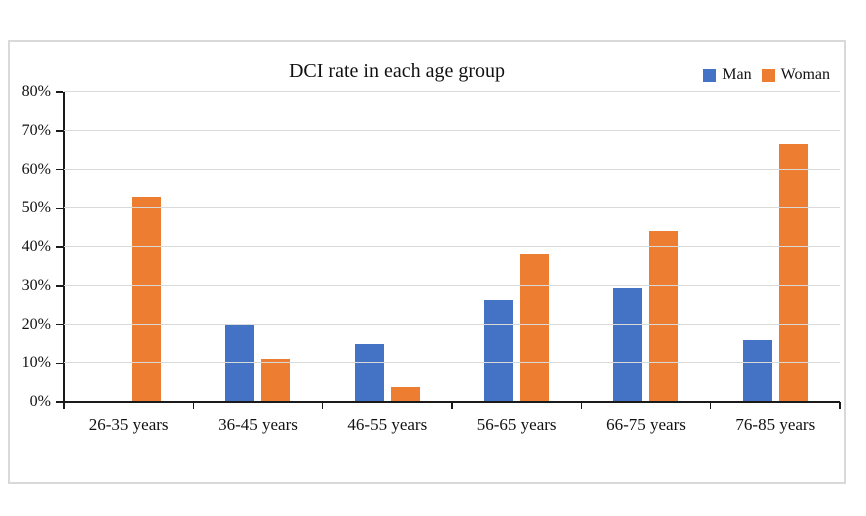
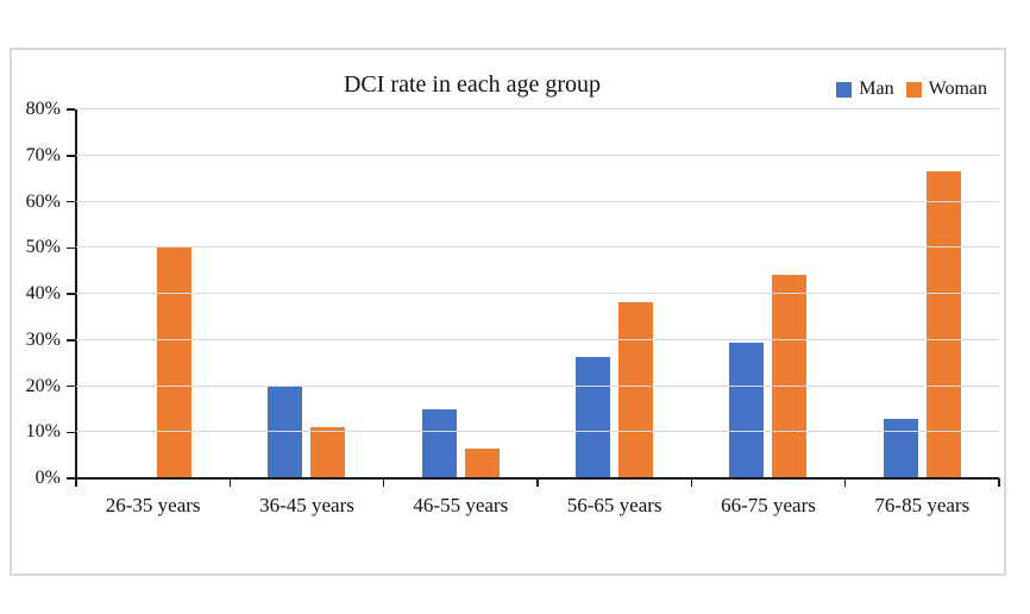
Woman/26-35 years: 53% -> 50%
Woman/46-55 years: 4% -> 6%
Man/76-85 years: 16% -> 13%
